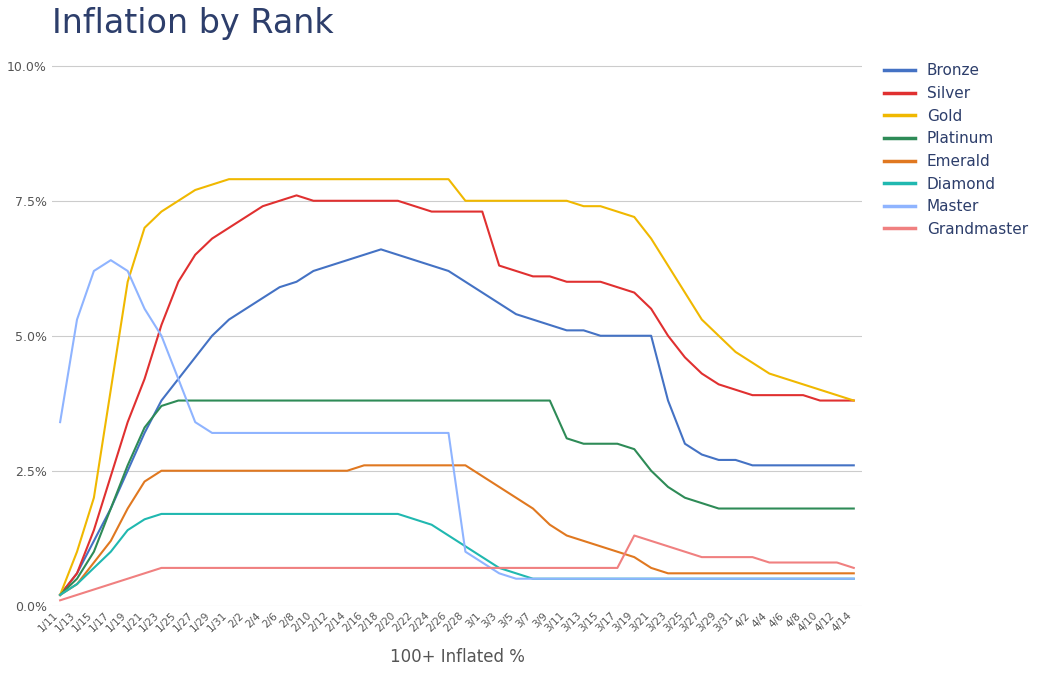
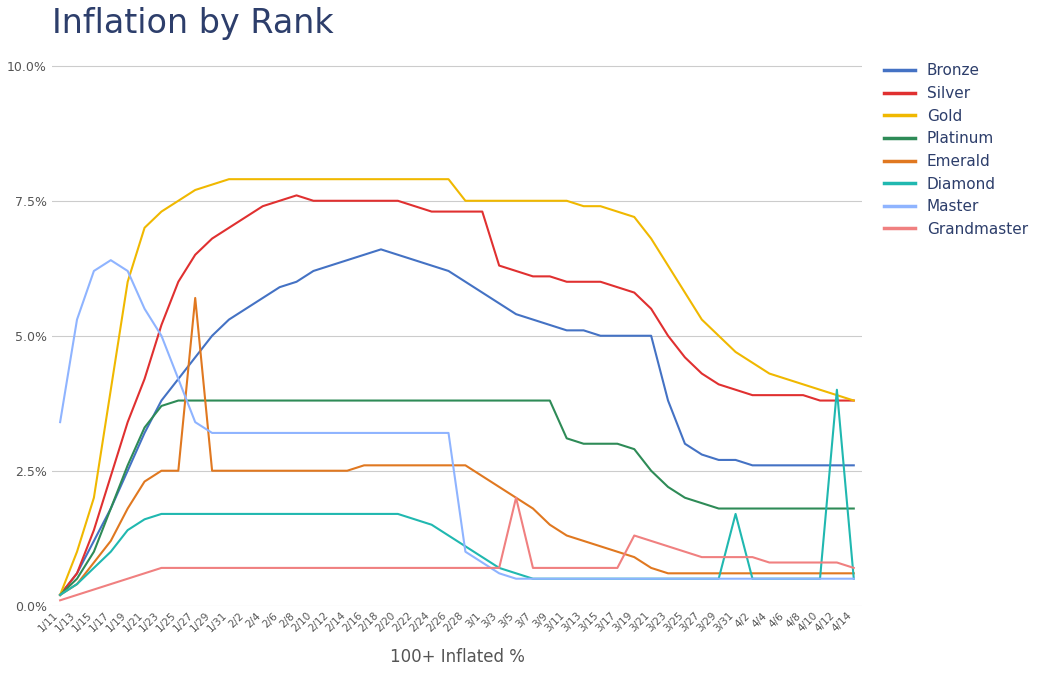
Emerald/1/27: 2.5% -> 5.7%
Grandmaster/3/5: 0.7% -> 2.0%
Diamond/3/31: 0.5% -> 1.7%
Diamond/4/12: 0.5% -> 4.0%
